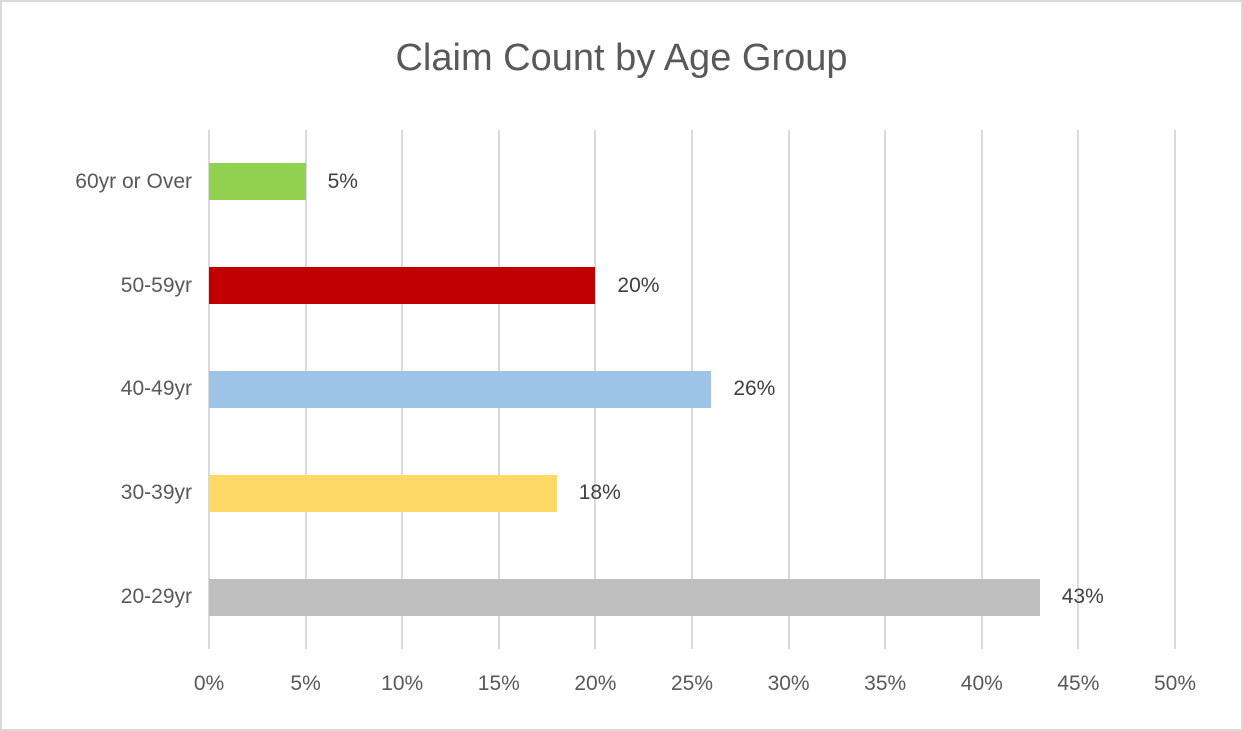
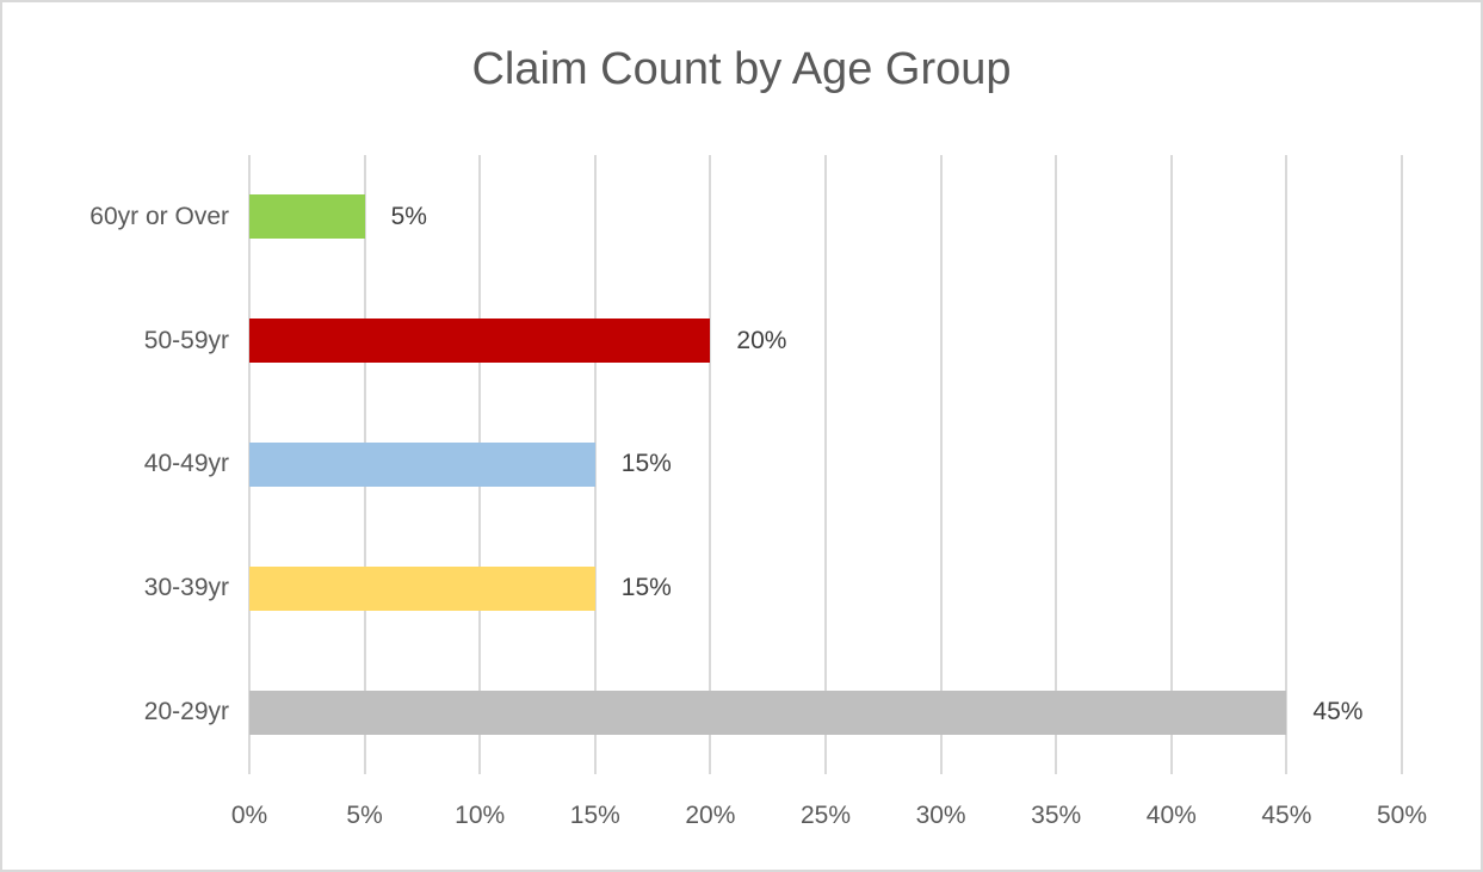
40-49yr: 26% -> 15%
30-39yr: 18% -> 15%
20-29yr: 43% -> 45%
